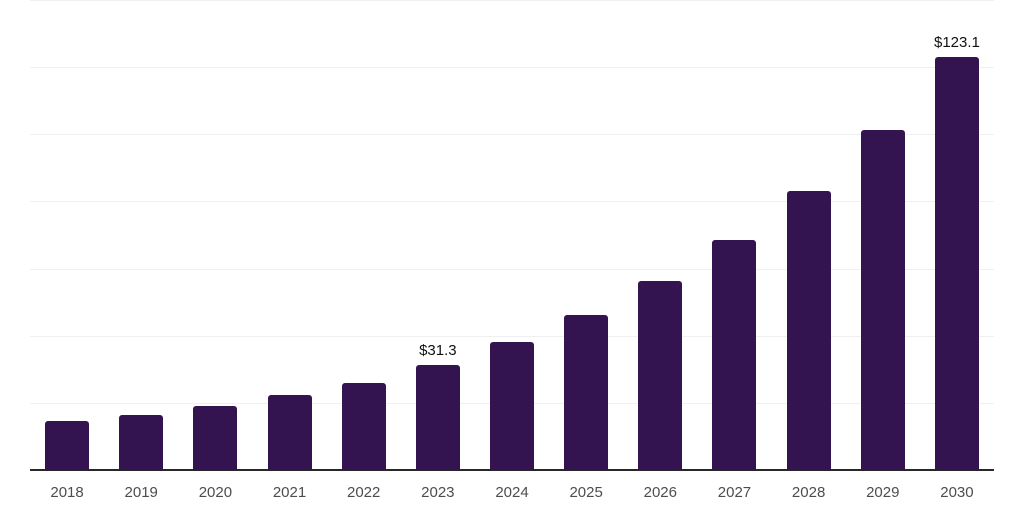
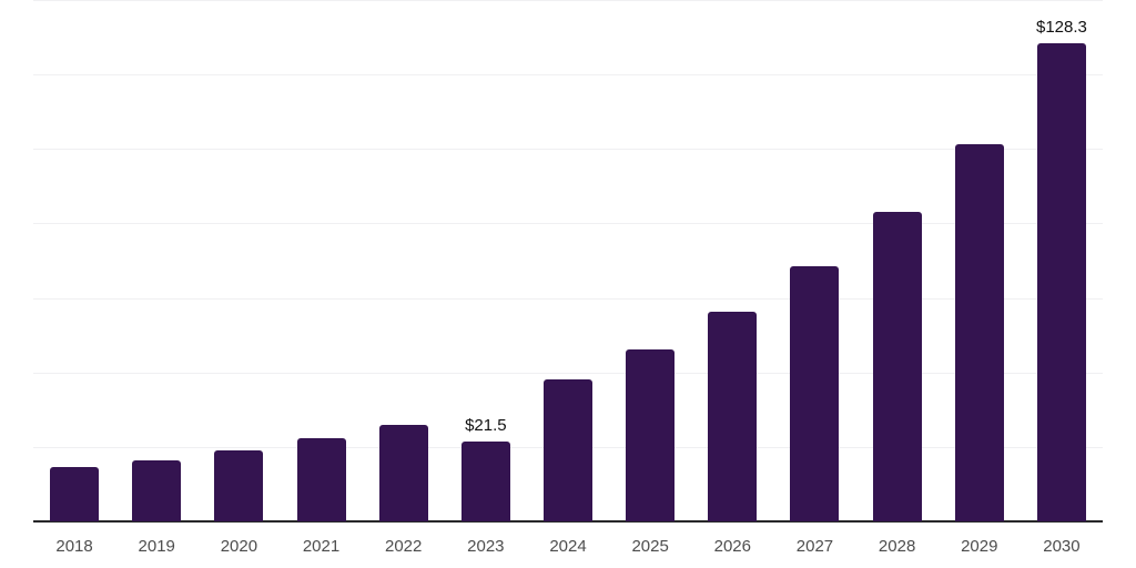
2023: $31.3 -> $21.5
2030: $123.1 -> $128.3
